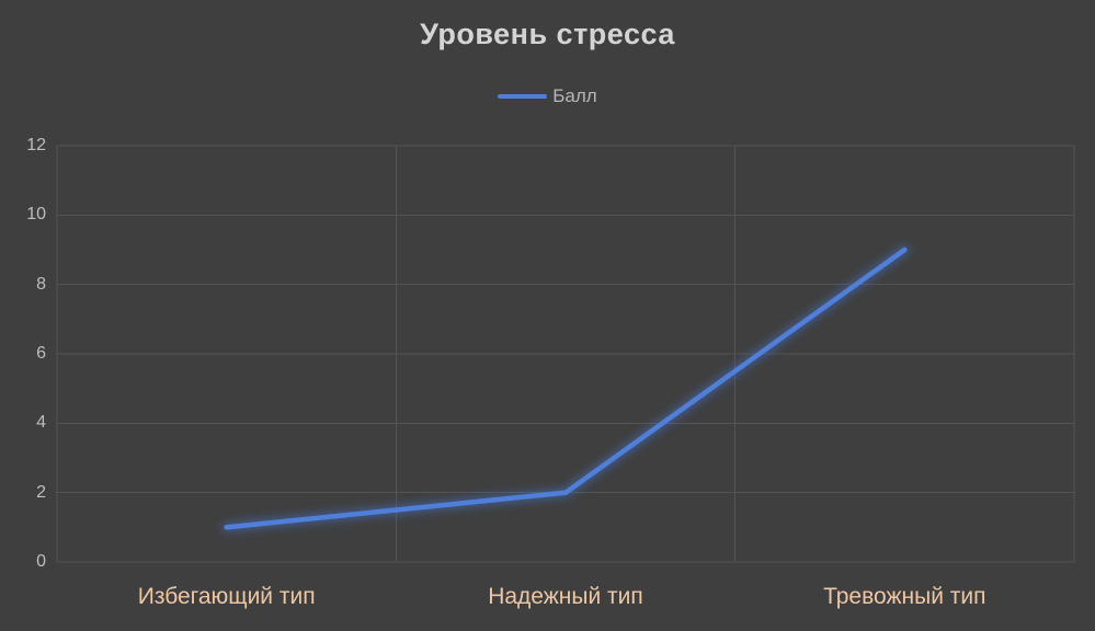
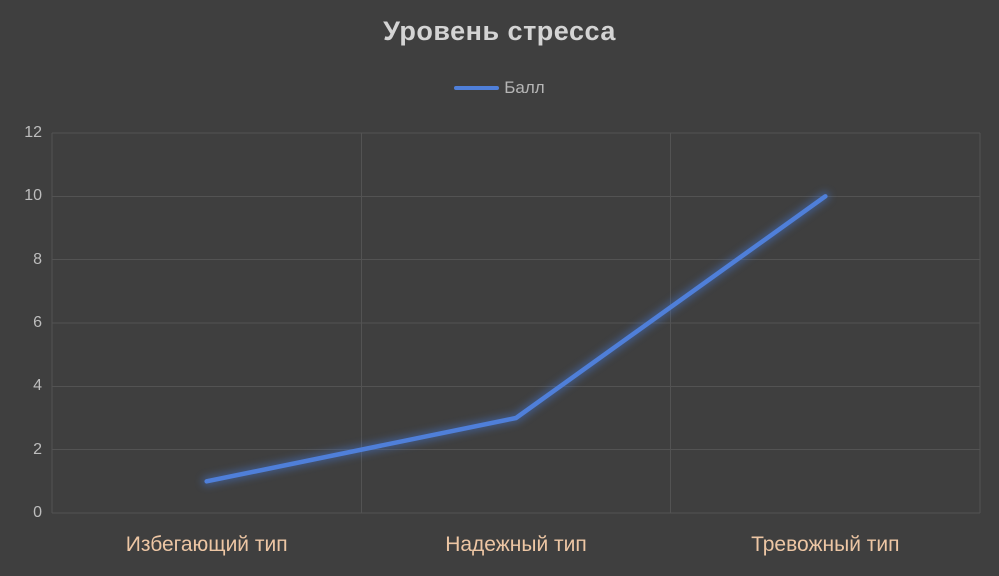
Надежный тип: 2 -> 3
Тревожный тип: 9 -> 10
